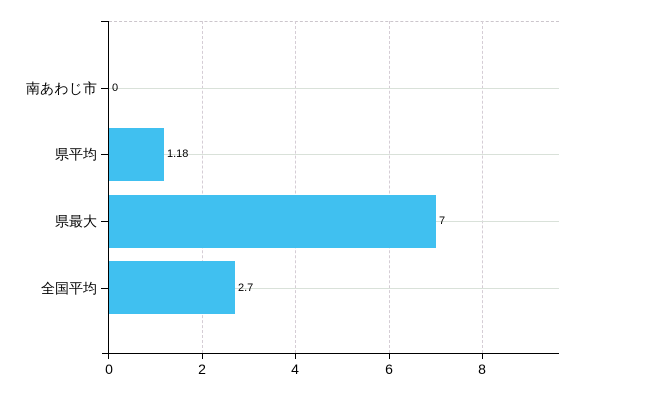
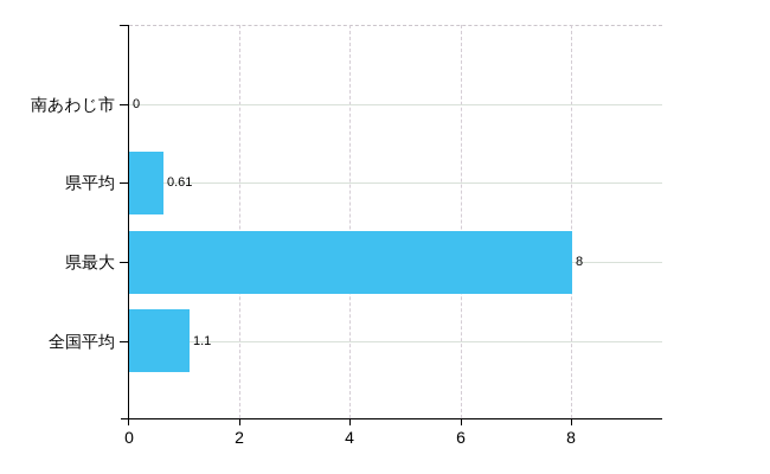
県平均: 1.18 -> 0.61
県最大: 7 -> 8
全国平均: 2.7 -> 1.1
